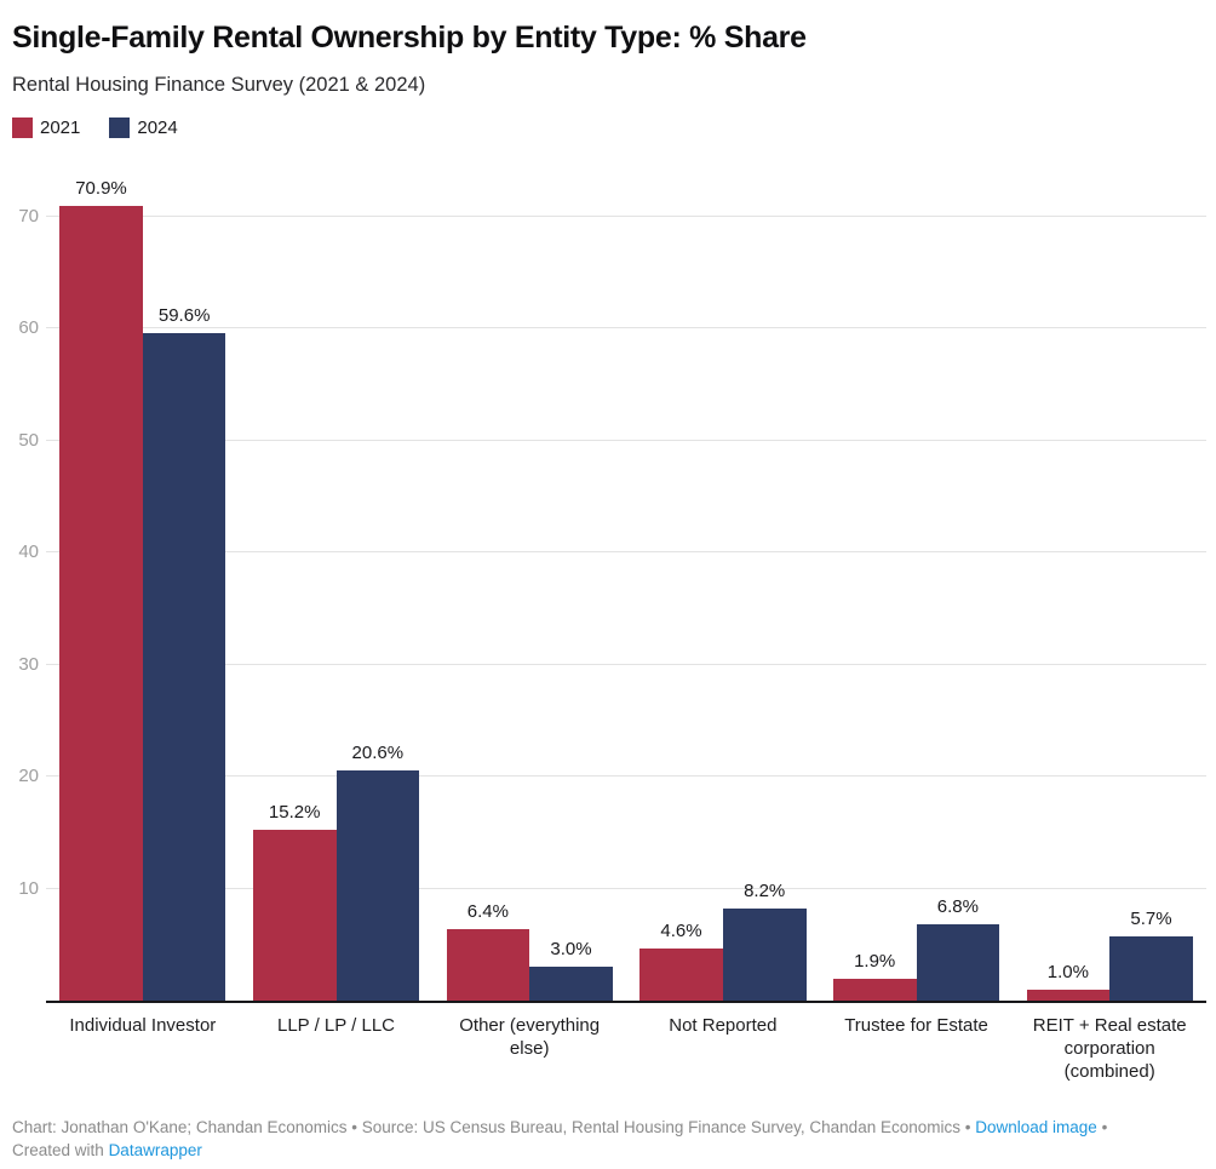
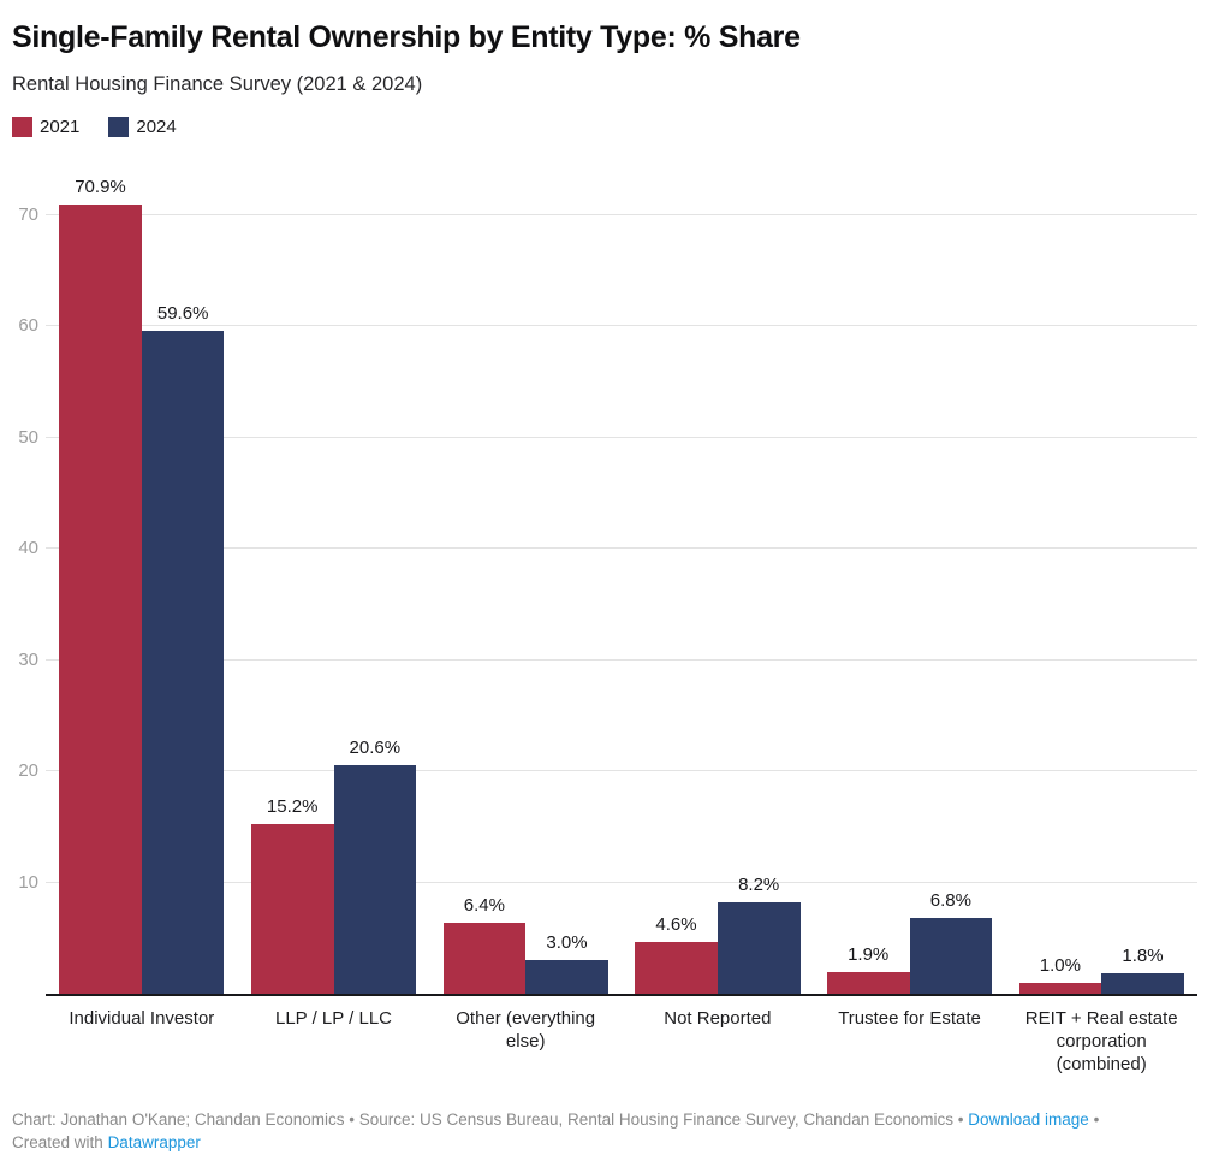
2024/REIT + Real estate corporation (combined): 5.7% -> 1.8%
